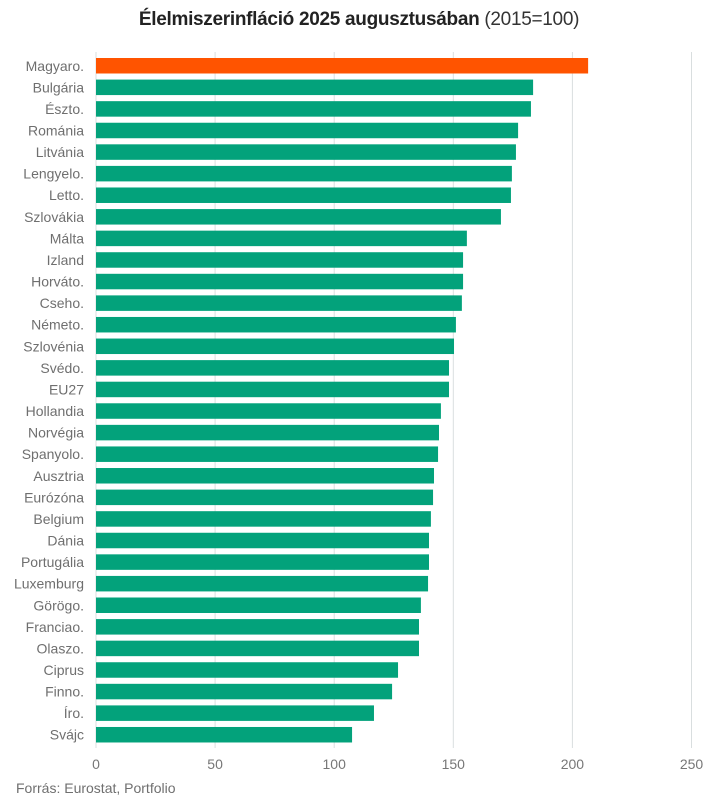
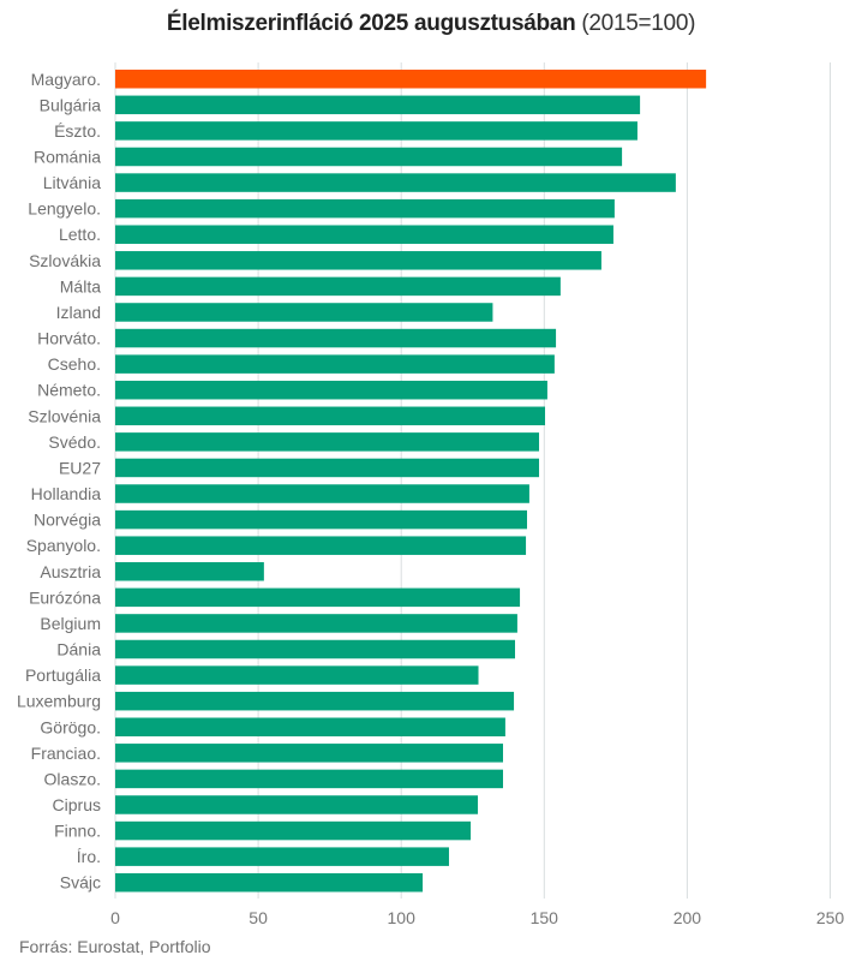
Litvánia: 176 -> 196
Izland: 154 -> 132
Ausztria: 142 -> 52
Portugália: 140 -> 127
